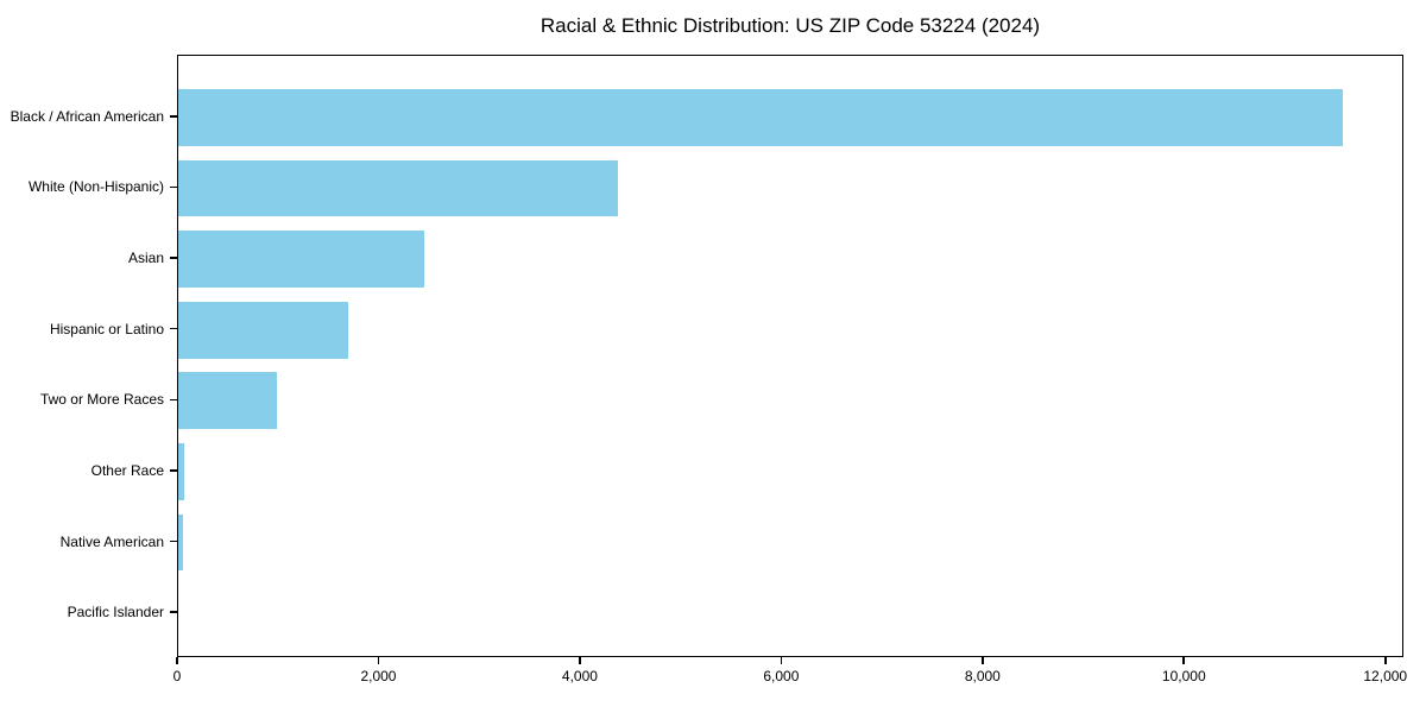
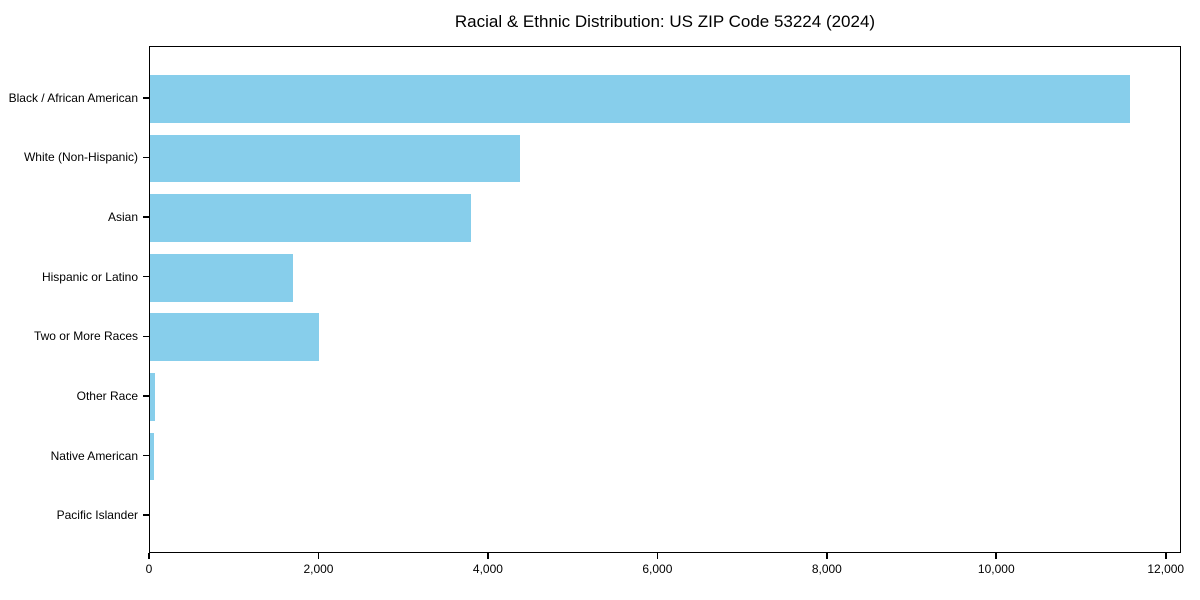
Asian: 2400 -> 3800
Two or More Races: 1000 -> 2000
